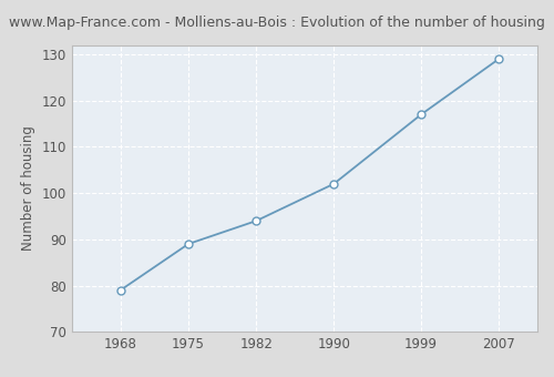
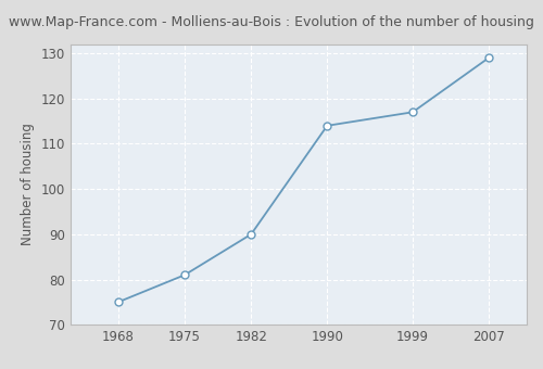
1968: 79 -> 75
1975: 89 -> 81
1982: 94 -> 90
1990: 102 -> 114
